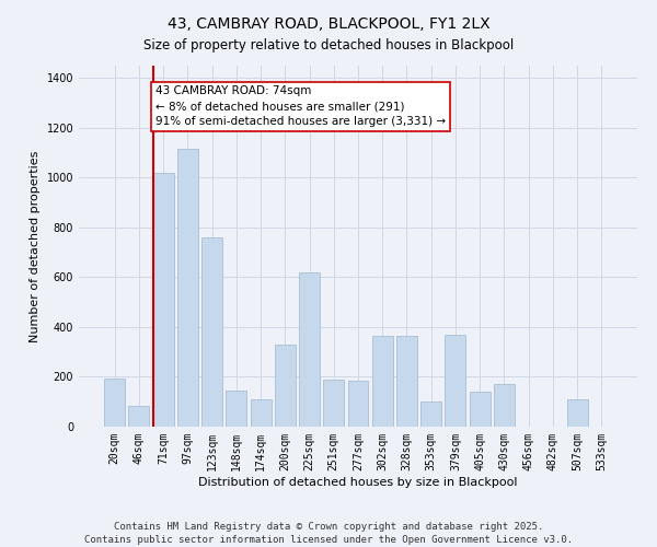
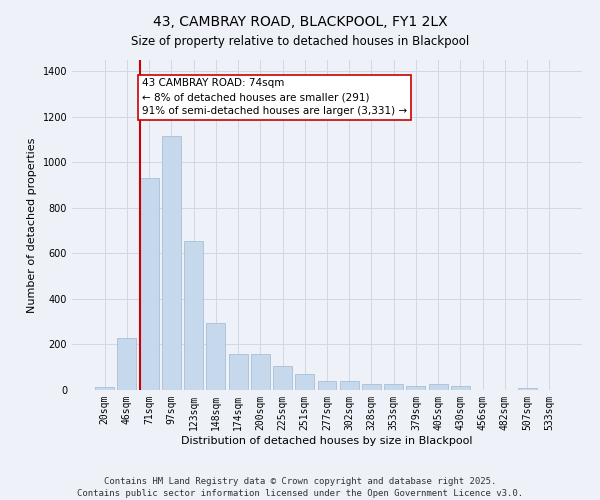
20sqm: 195 -> 15
46sqm: 85 -> 230
71sqm: 1020 -> 930
123sqm: 760 -> 655
148sqm: 145 -> 295
174sqm: 110 -> 160
200sqm: 330 -> 160
225sqm: 620 -> 105
251sqm: 190 -> 70
277sqm: 185 -> 38
302sqm: 365 -> 38
328sqm: 365 -> 25
353sqm: 100 -> 25
379sqm: 370 -> 18
405sqm: 140 -> 25
430sqm: 170 -> 18
507sqm: 110 -> 10
